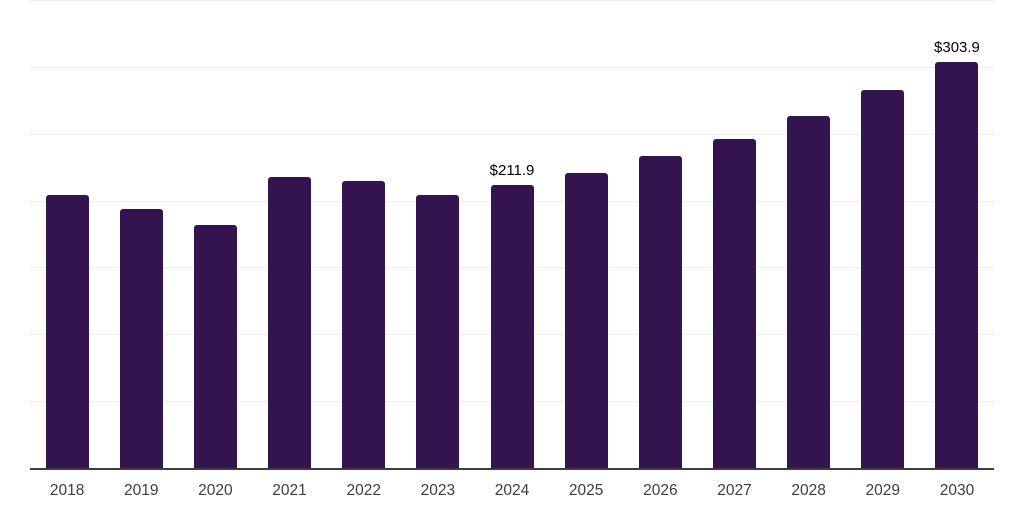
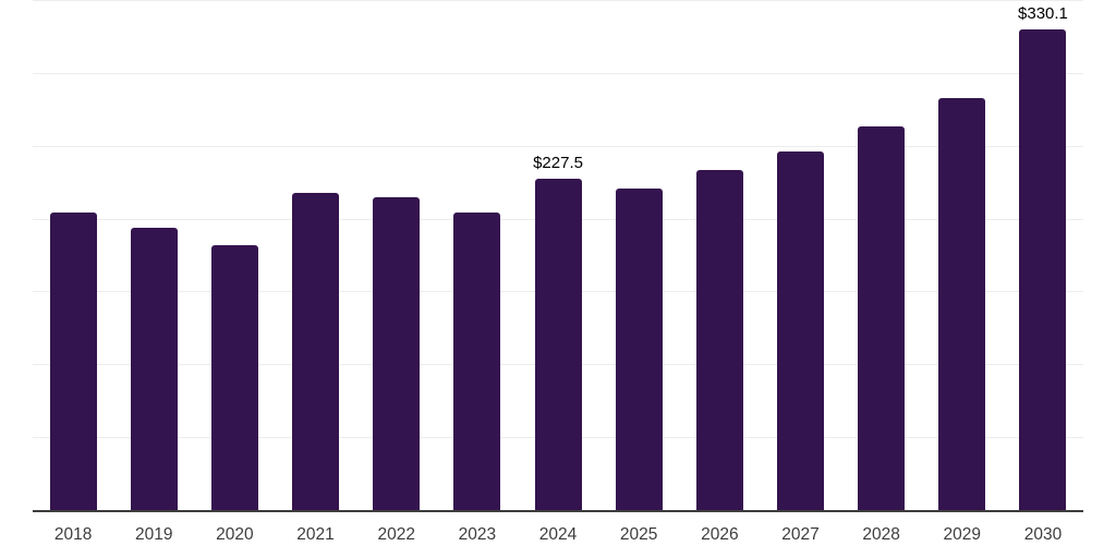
2024: $211.9 -> $227.5
2030: $303.9 -> $330.1
